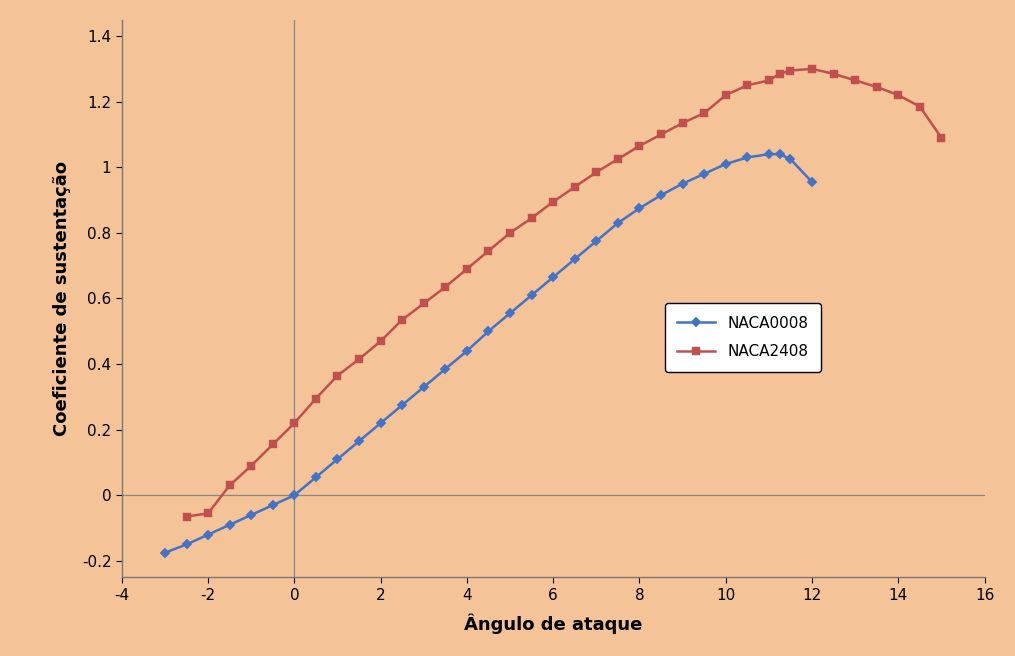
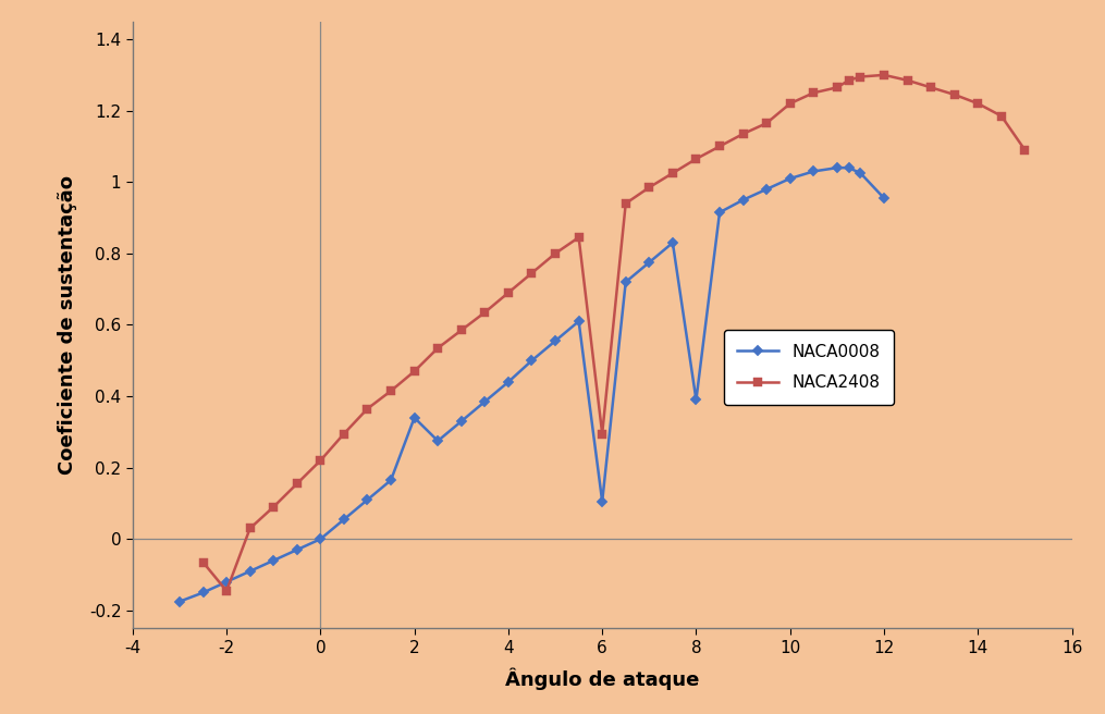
NACA2408/-2: -0.055 -> -0.145
NACA0008/2: 0.220 -> 0.340
NACA0008/6: 0.665 -> 0.105
NACA2408/6: 0.895 -> 0.295
NACA0008/8: 0.875 -> 0.390
